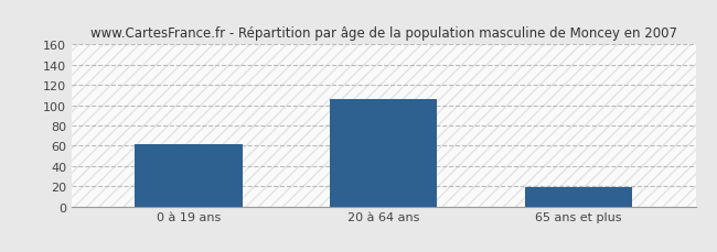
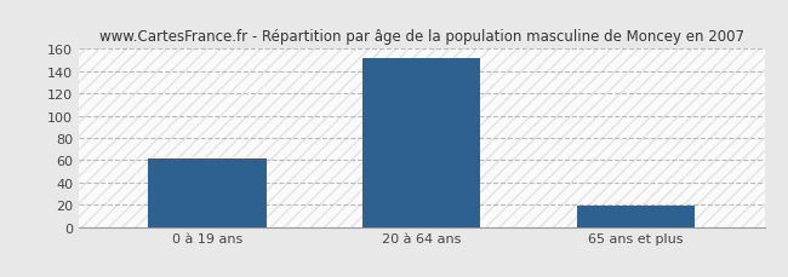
20 à 64 ans: 106 -> 152
